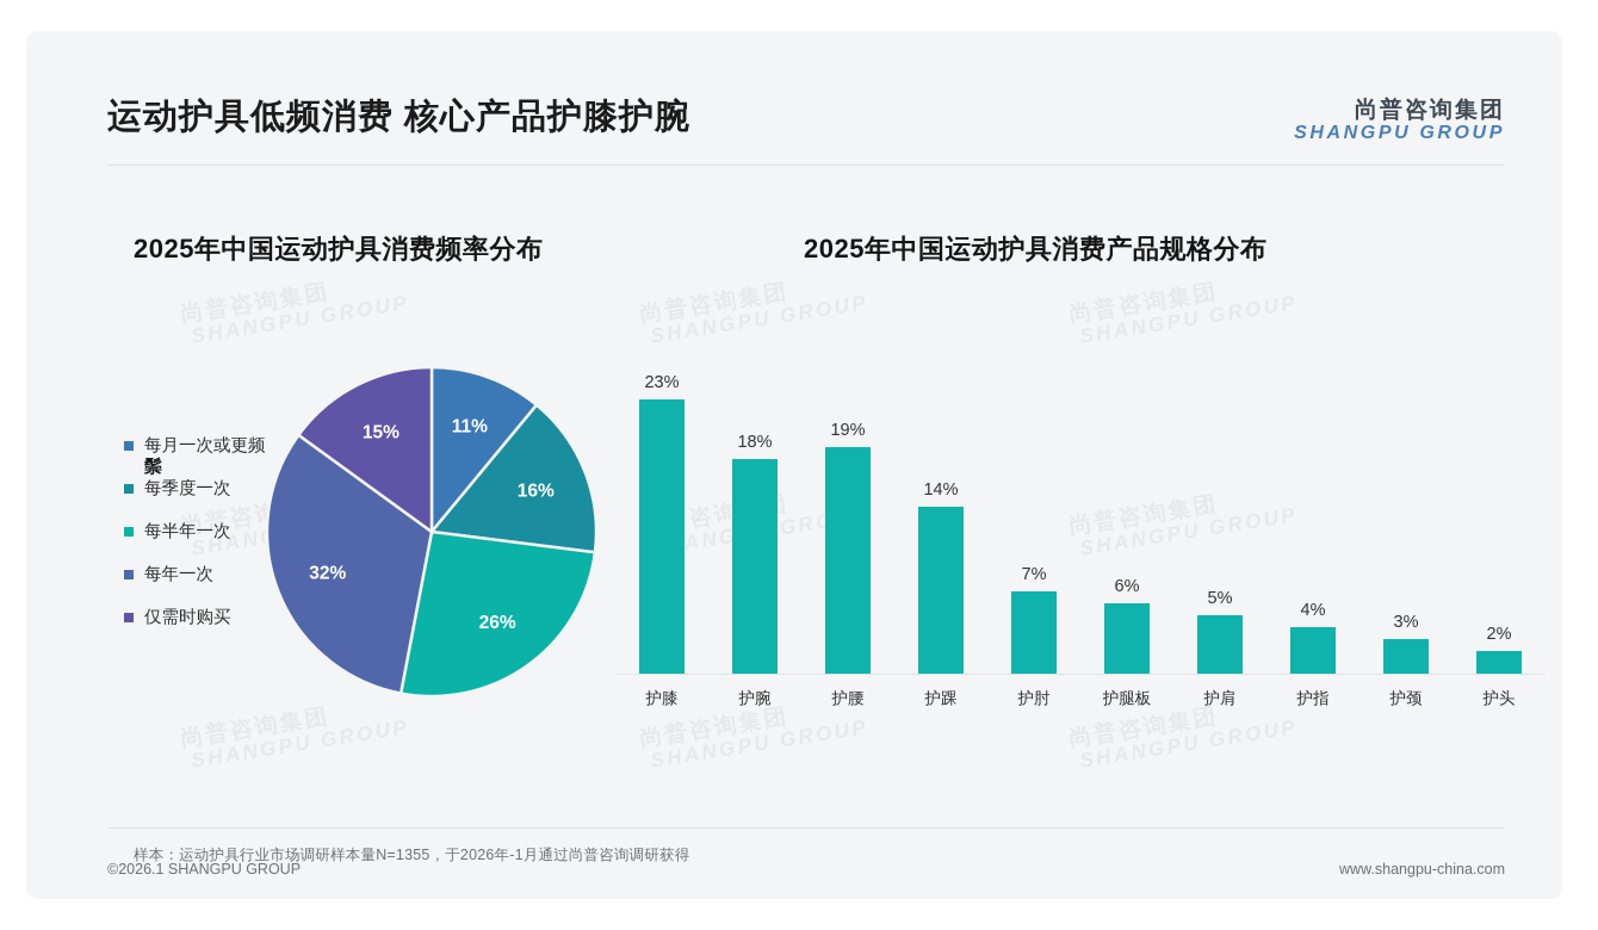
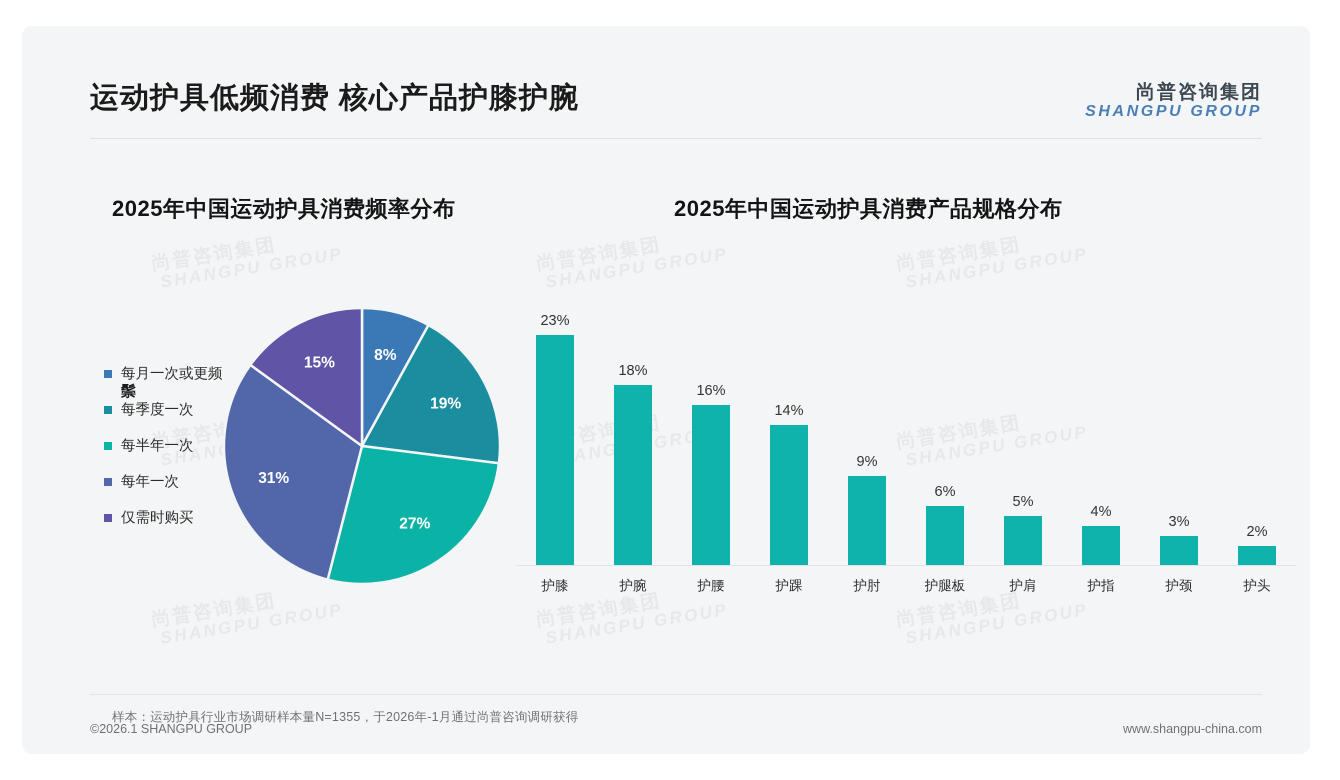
2025年中国运动护具消费频率分布/每月一次或更频: 11% -> 8%
2025年中国运动护具消费频率分布/每季度一次: 16% -> 19%
2025年中国运动护具消费频率分布/每半年一次: 26% -> 27%
2025年中国运动护具消费频率分布/每年一次: 32% -> 31%
2025年中国运动护具消费产品规格分布/护腰: 19% -> 16%
2025年中国运动护具消费产品规格分布/护肘: 7% -> 9%
